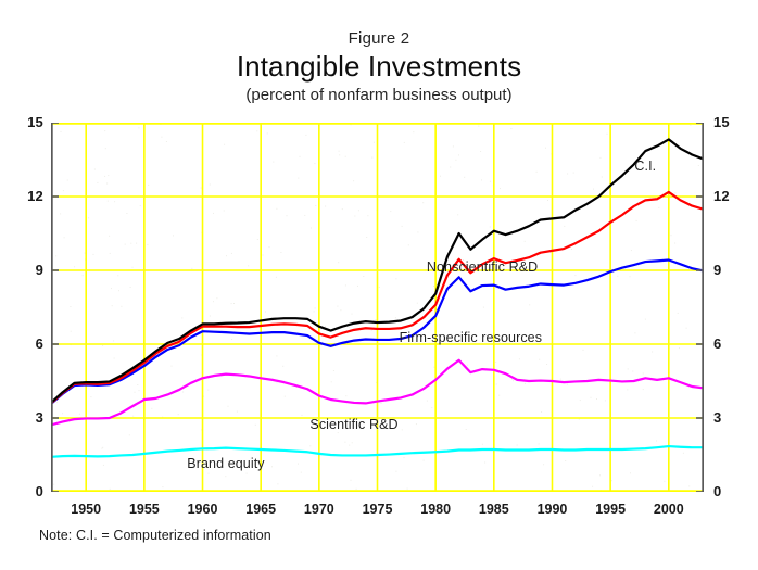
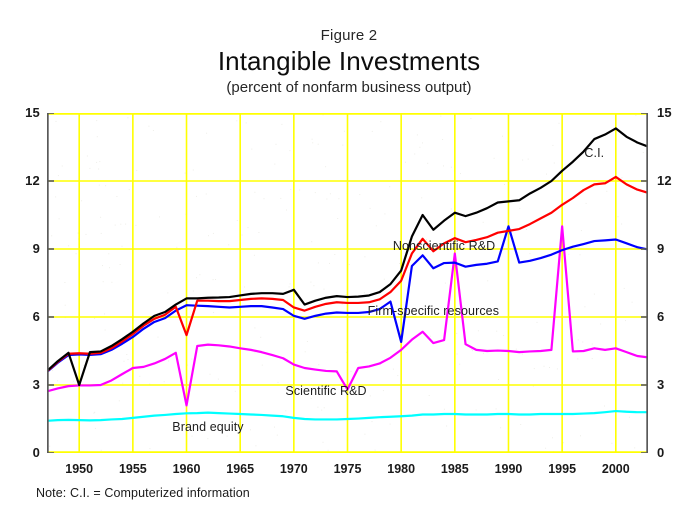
C.I./1950: 4.5 -> 3.0
Nonscientific R&D/1960: 6.7 -> 5.2
Firm-specific resources/1960: 4.6 -> 2.1
C.I./1970: 6.7 -> 7.2
Firm-specific resources/1975: 3.7 -> 2.8
Scientific R&D/1980: 7.2 -> 4.9
Firm-specific resources/1985: 5.0 -> 8.8
Scientific R&D/1990: 8.4 -> 10.0
Firm-specific resources/1995: 4.5 -> 10.0
